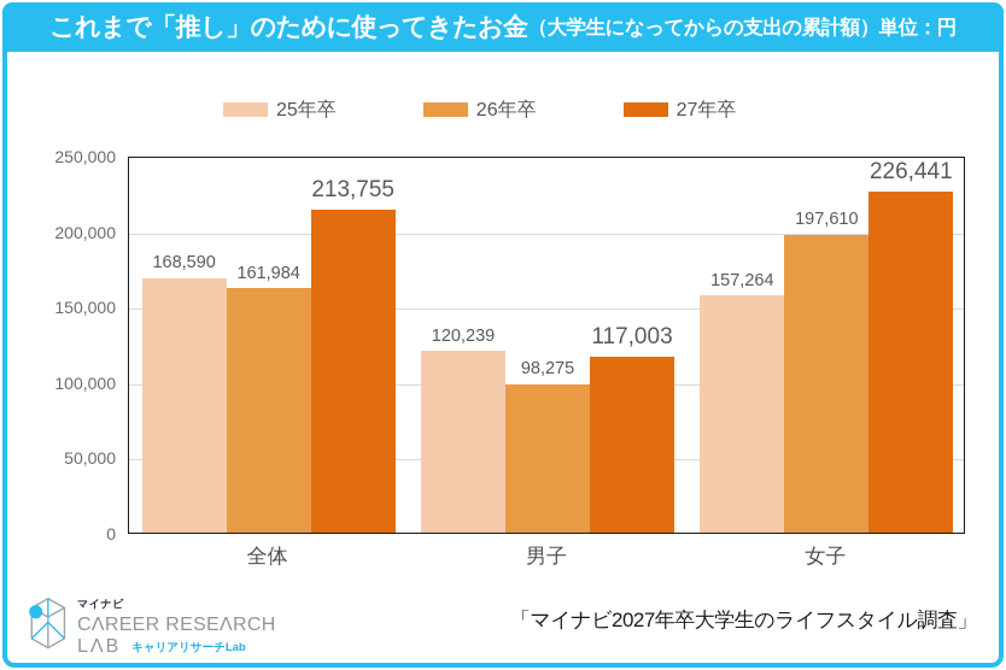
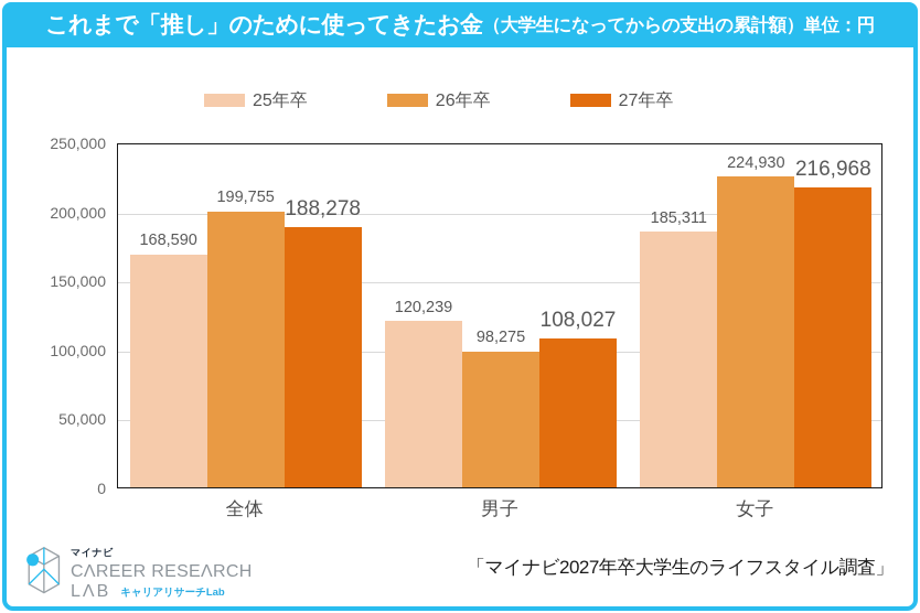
26年卒/全体: 161,984 -> 199,755
27年卒/全体: 213,755 -> 188,278
27年卒/男子: 117,003 -> 108,027
25年卒/女子: 157,264 -> 185,311
26年卒/女子: 197,610 -> 224,930
27年卒/女子: 226,441 -> 216,968
